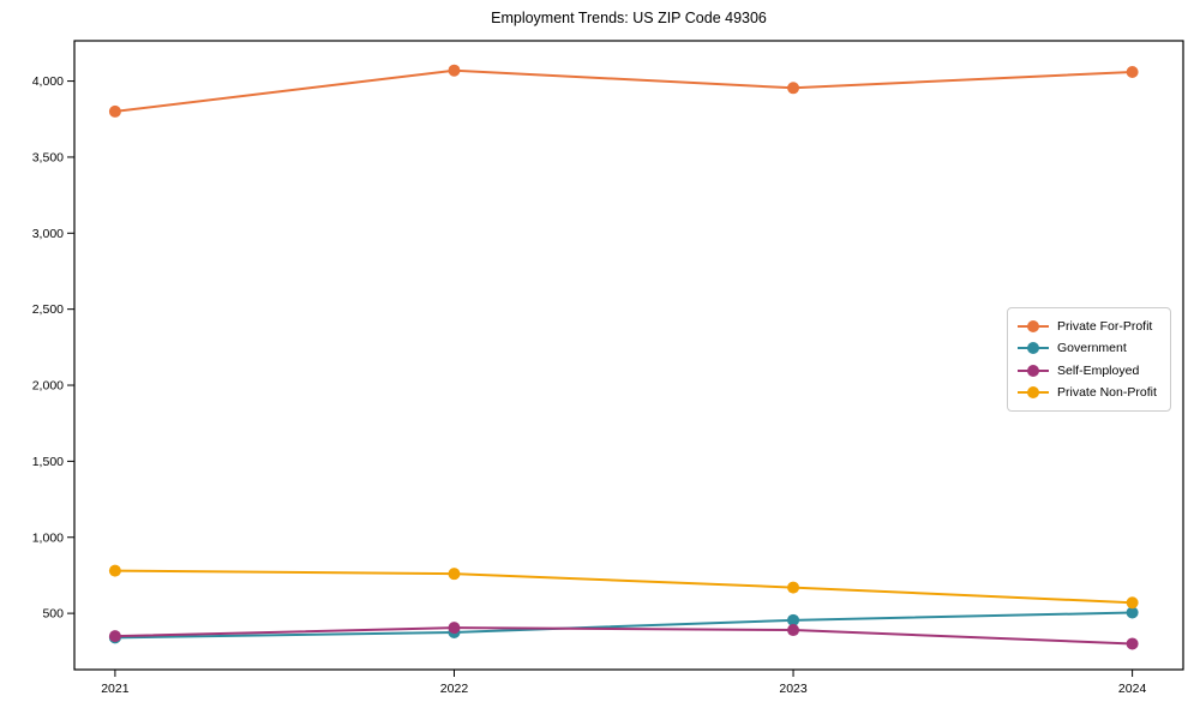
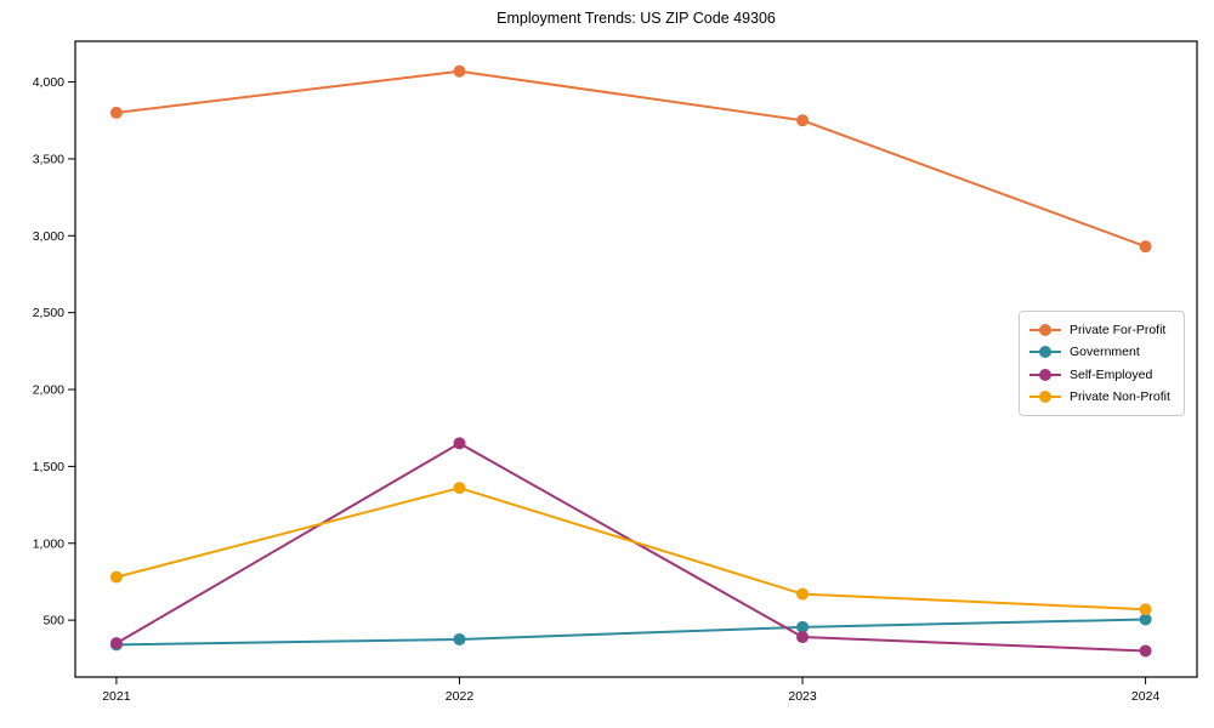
Self-Employed/2022: 400 -> 1650
Private Non-Profit/2022: 760 -> 1360
Private For-Profit/2023: 3960 -> 3750
Private For-Profit/2024: 4060 -> 2930
